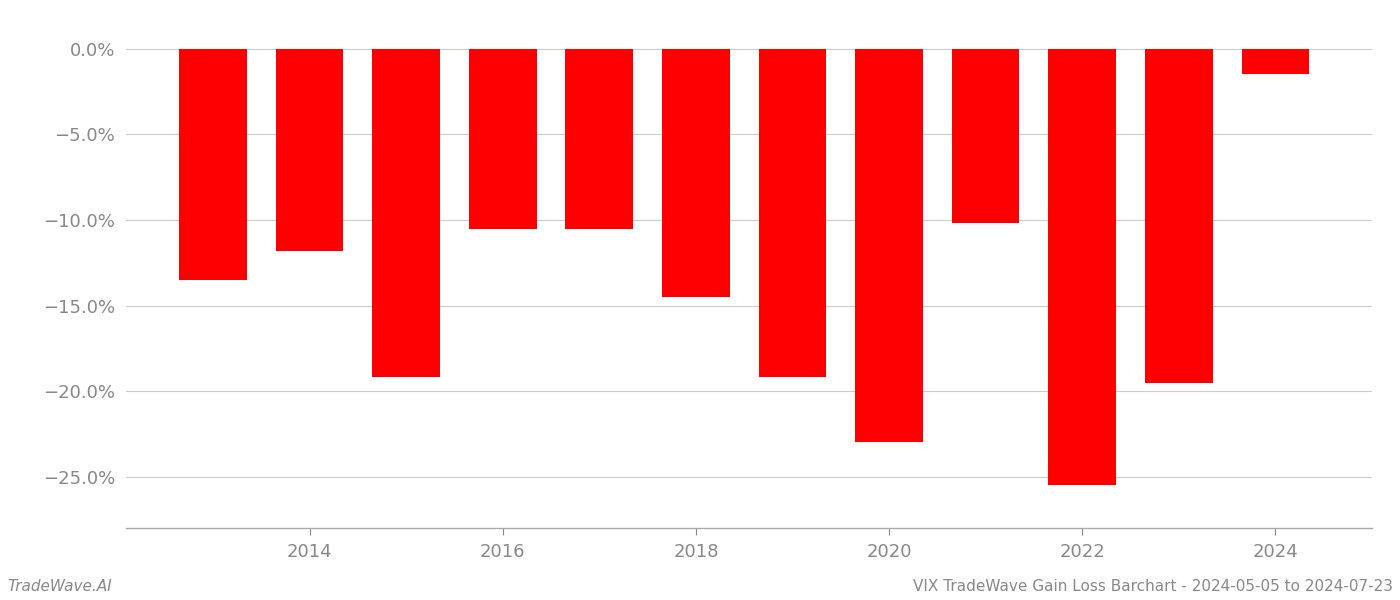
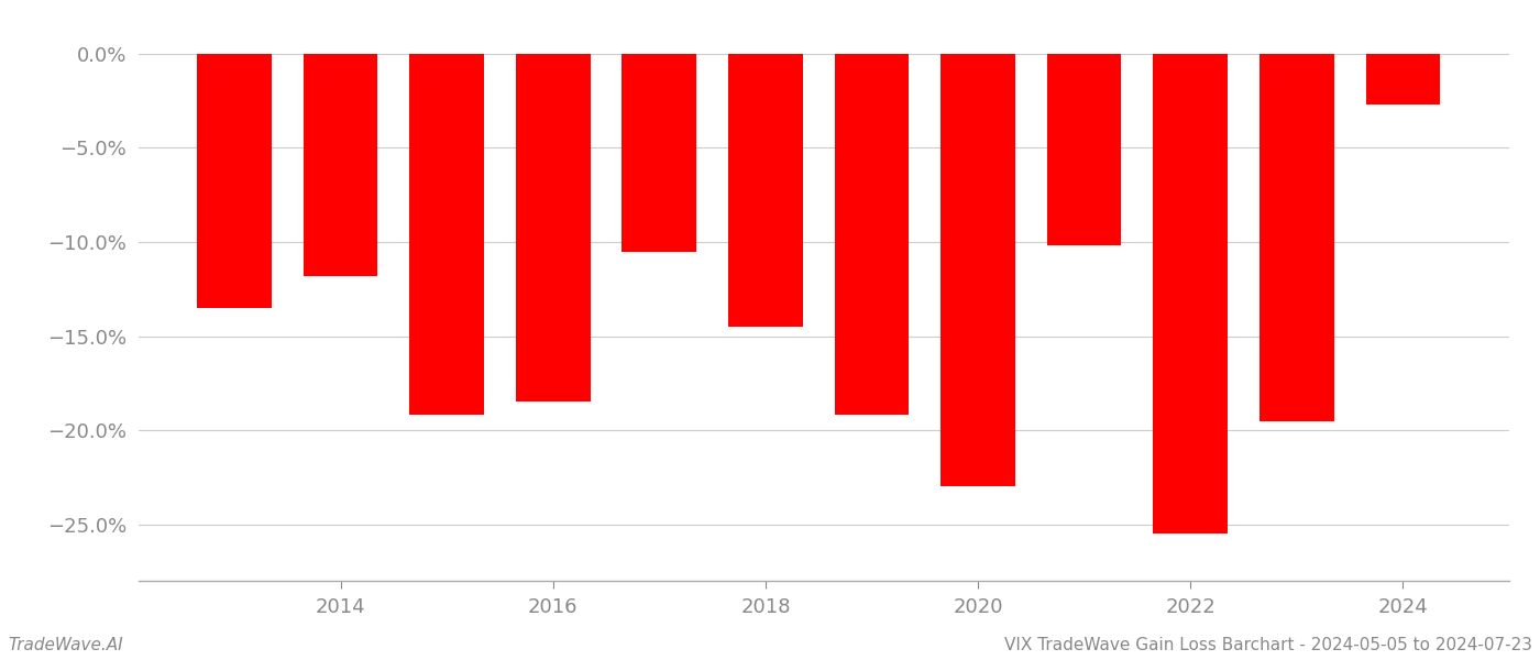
2016: -10.5% -> -18.5%
2024: -1.5% -> -2.7%
